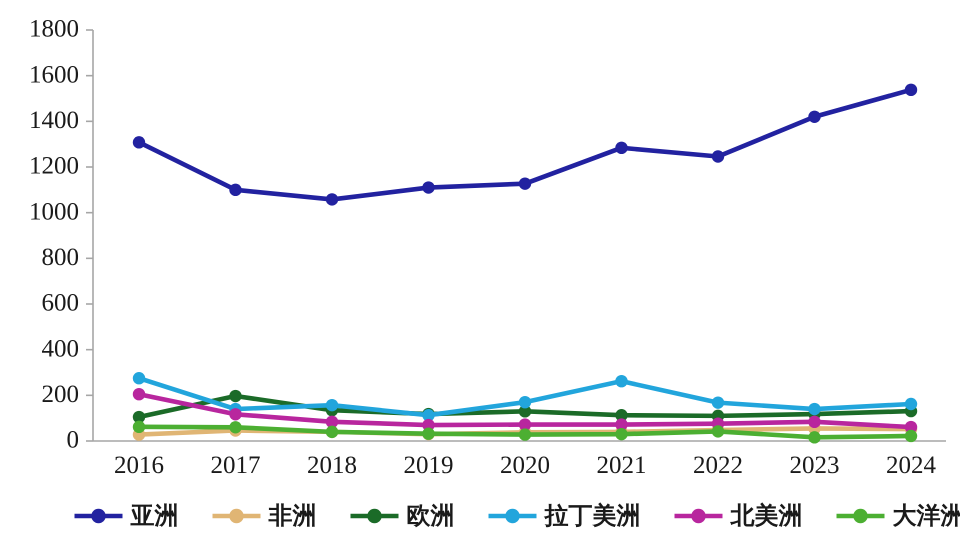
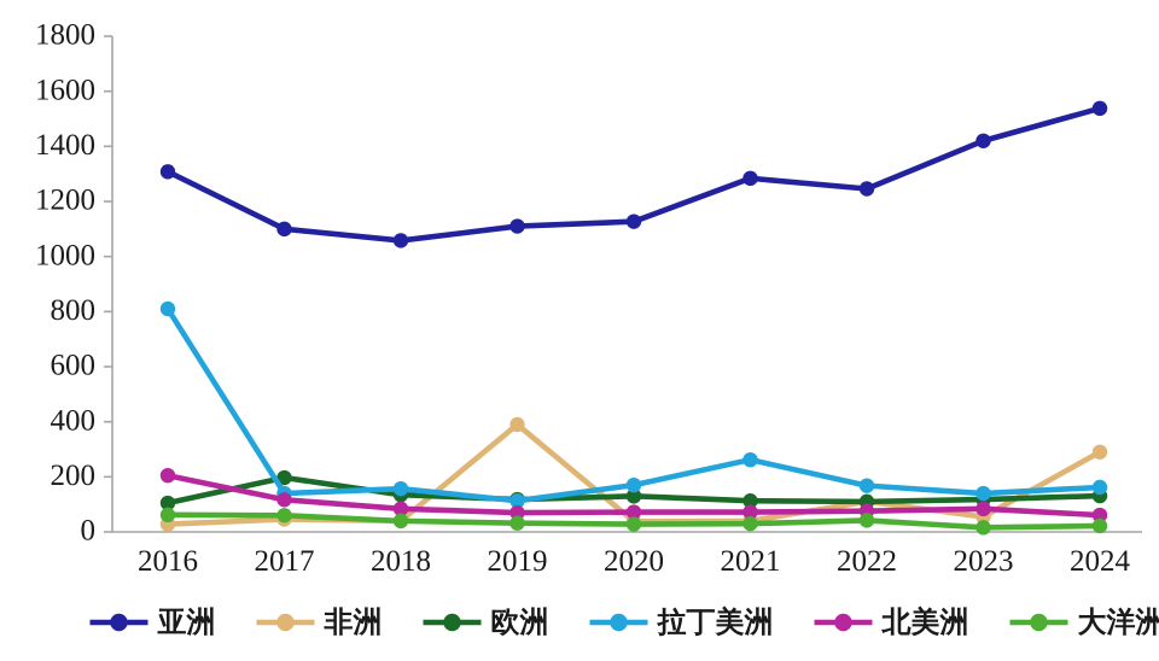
拉丁美洲/2016: 280 -> 810
非洲/2019: 30 -> 390
非洲/2022: 50 -> 110
非洲/2024: 50 -> 290
